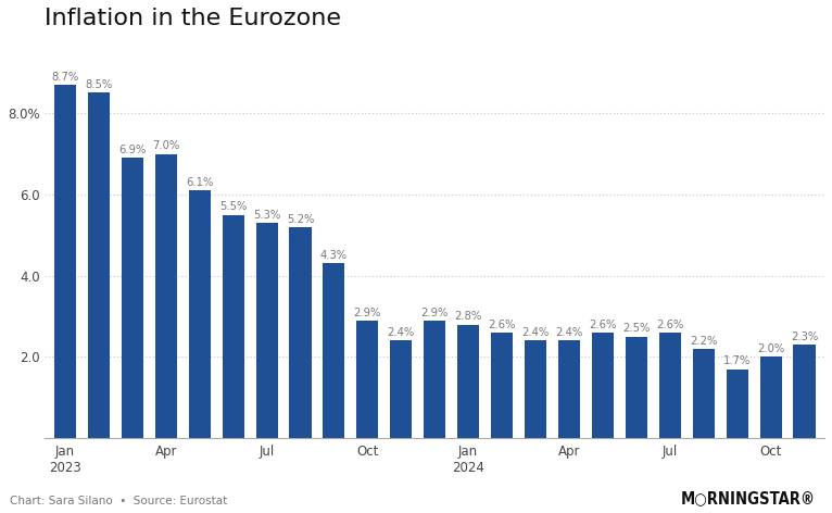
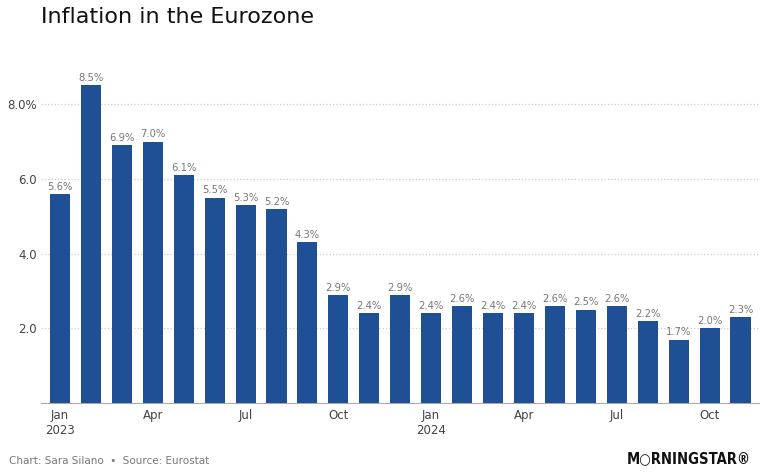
Jan 2023: 8.7% -> 5.6%
Jan 2024: 2.8% -> 2.4%
